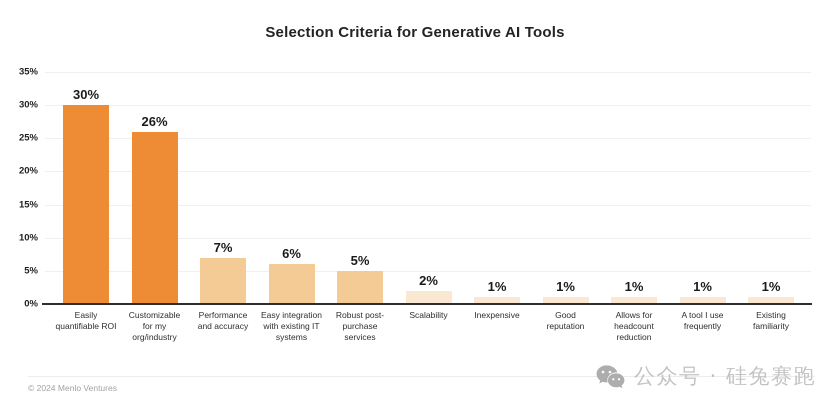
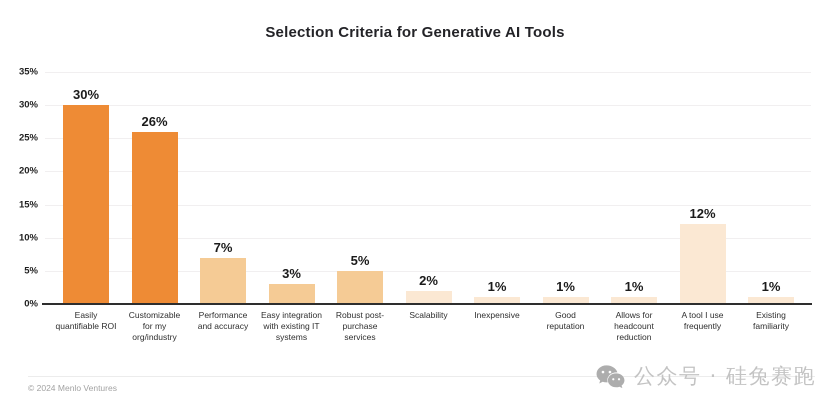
Easy integration with existing IT systems: 6% -> 3%
A tool I use frequently: 1% -> 12%
